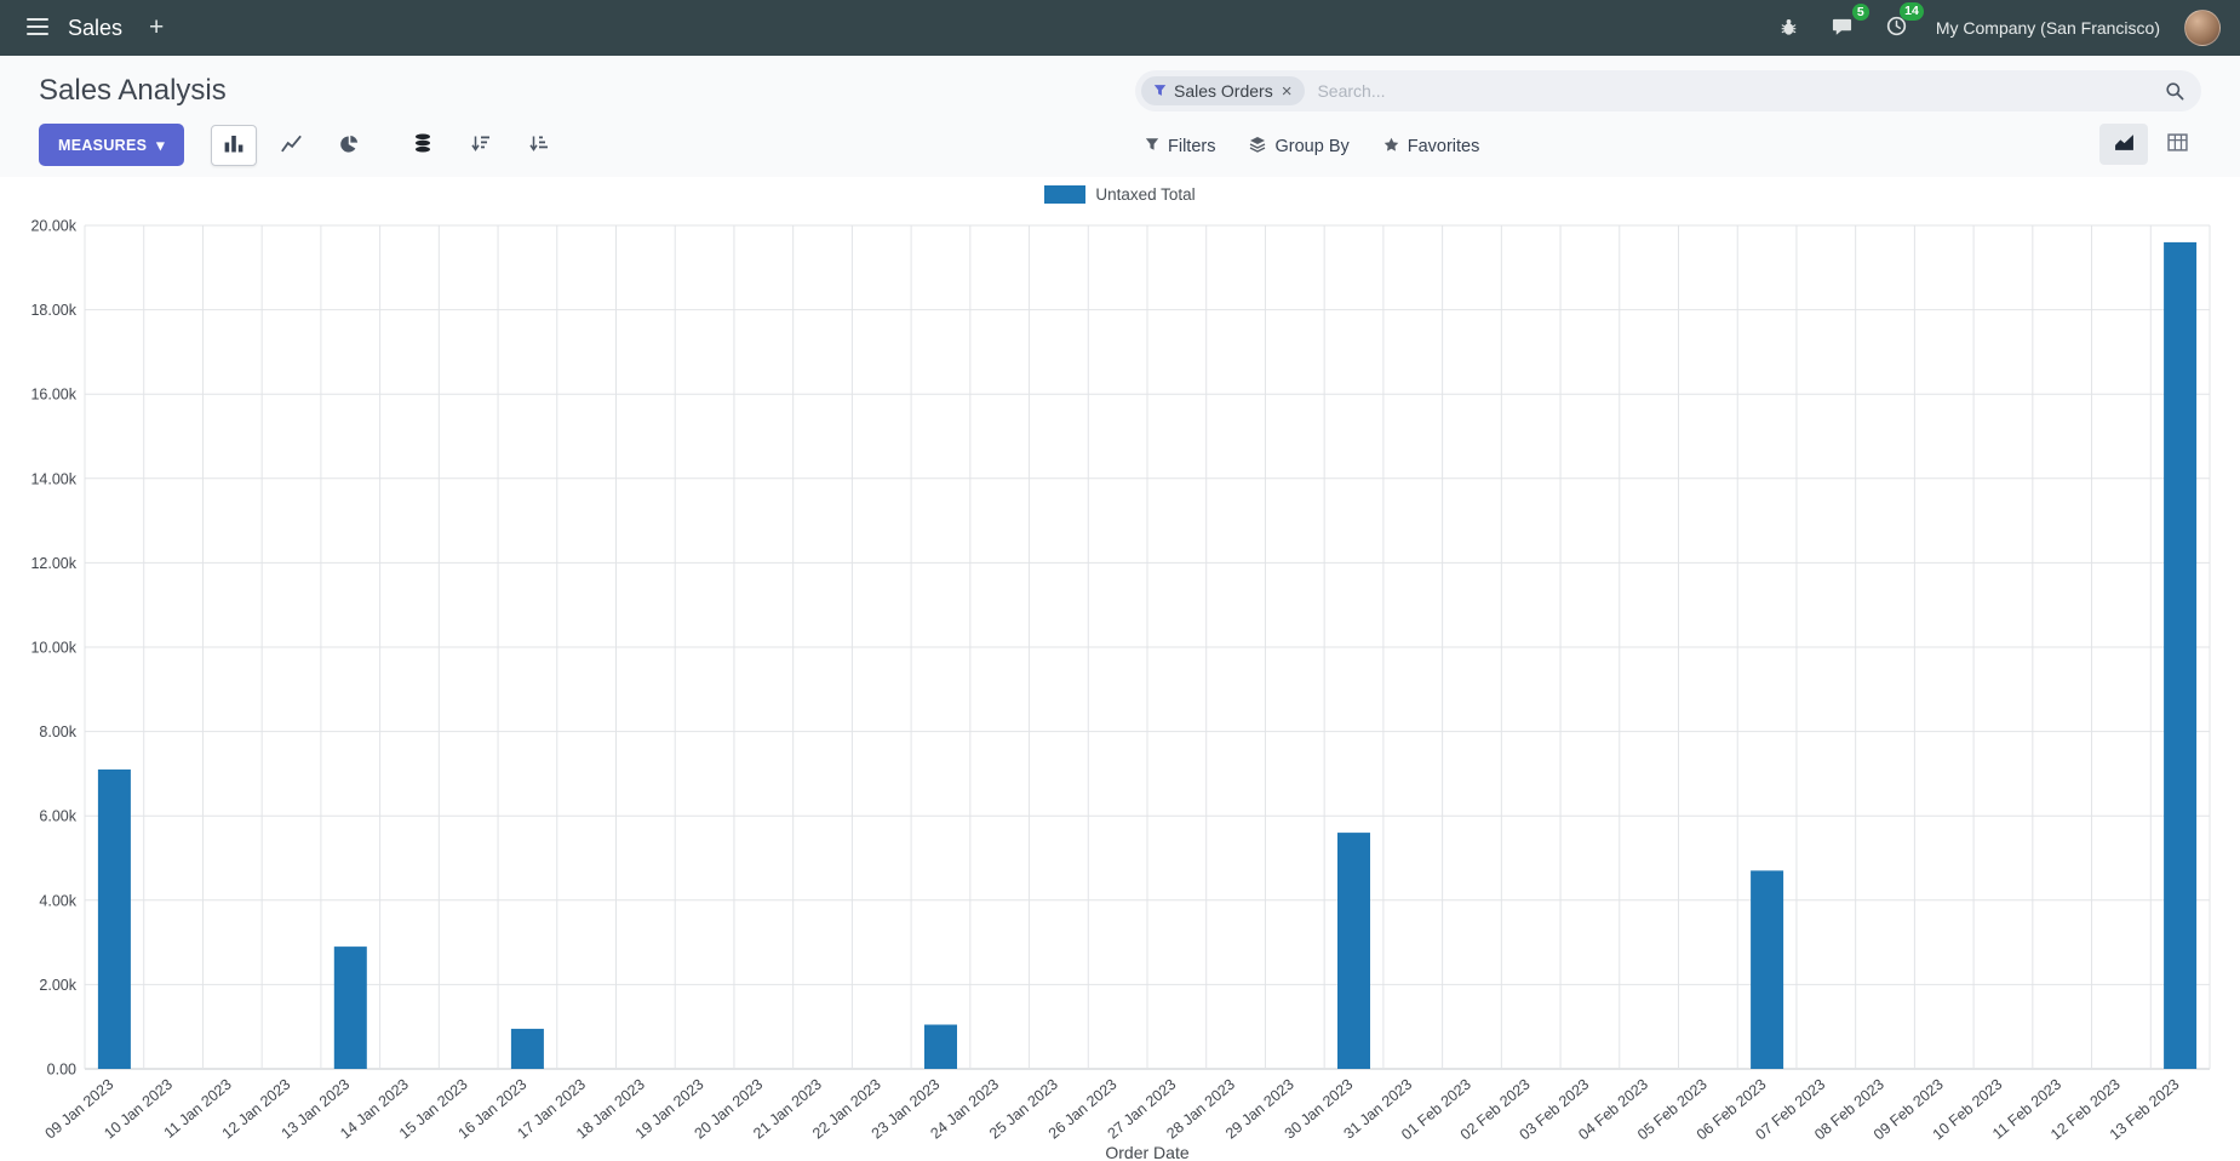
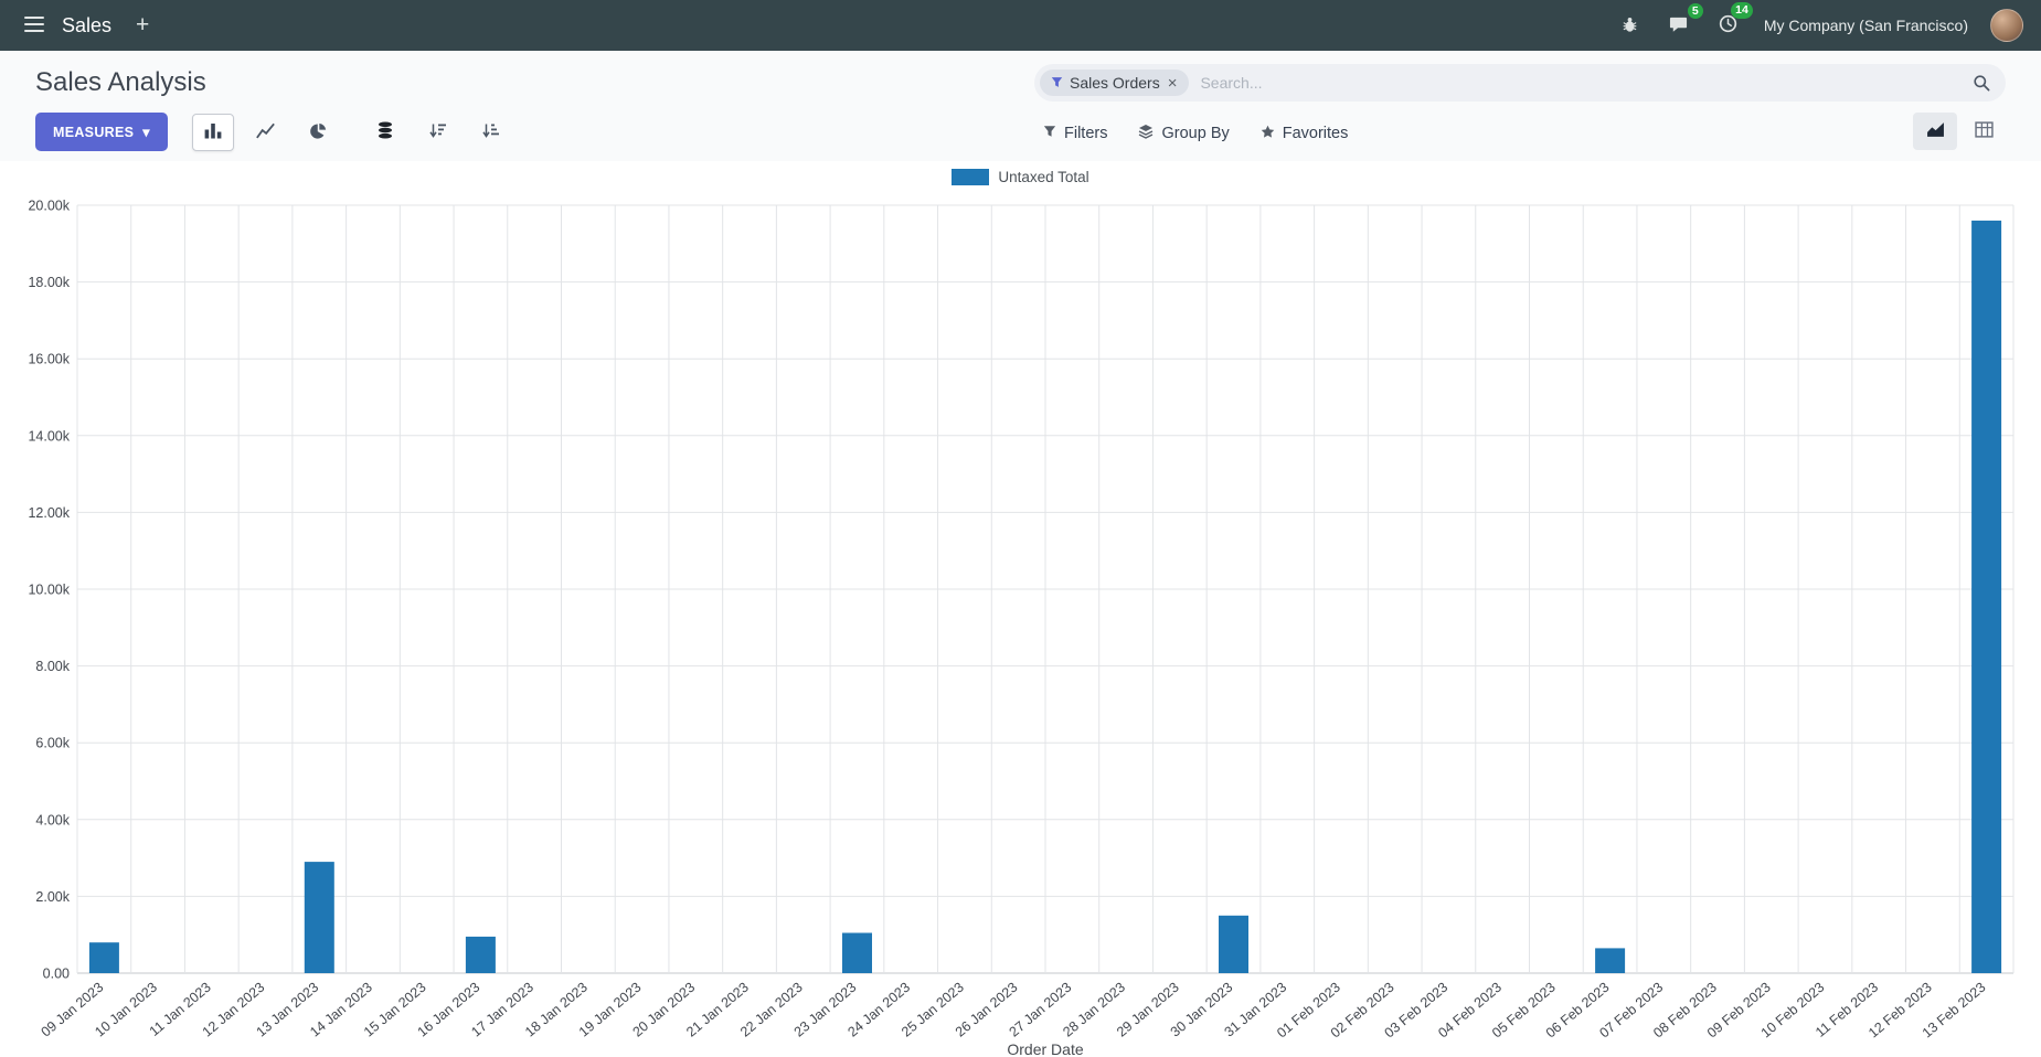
09 Jan 2023: 7.1k -> 0.8k
30 Jan 2023: 5.6k -> 1.5k
06 Feb 2023: 4.7k -> 0.6k
